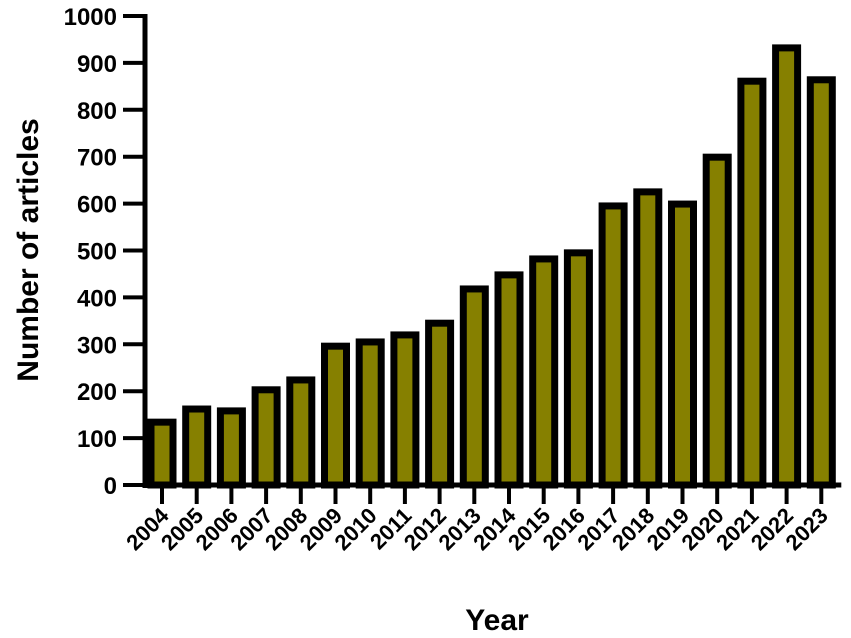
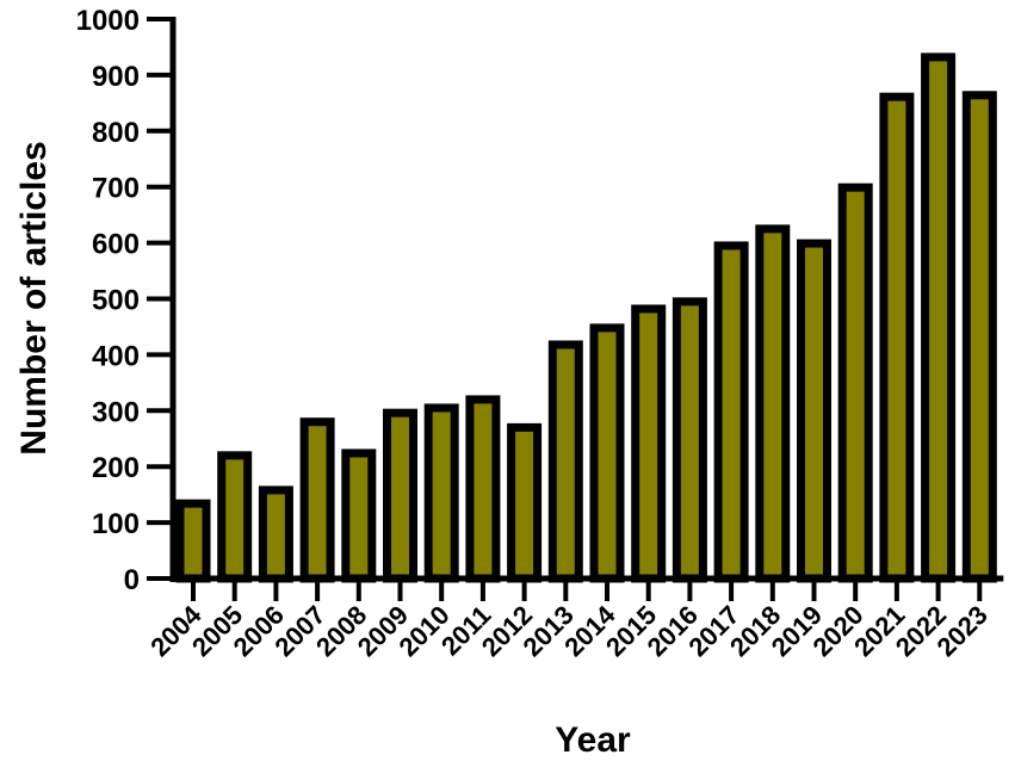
2005: 160 -> 220
2007: 200 -> 280
2012: 340 -> 270
